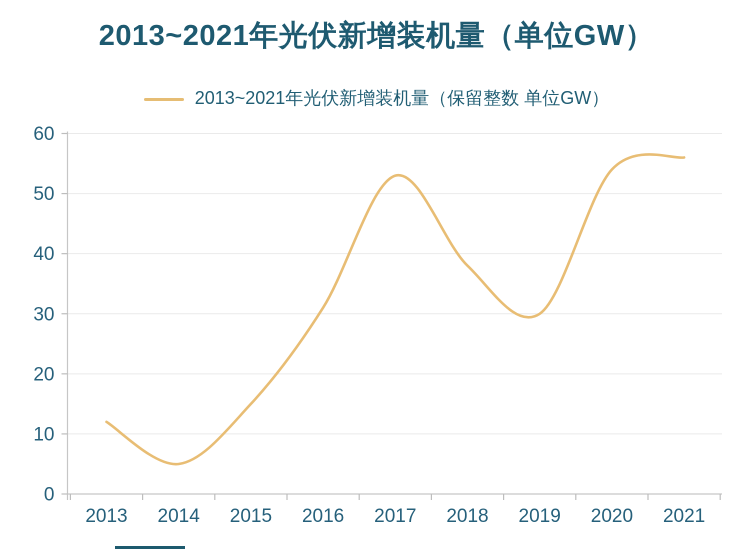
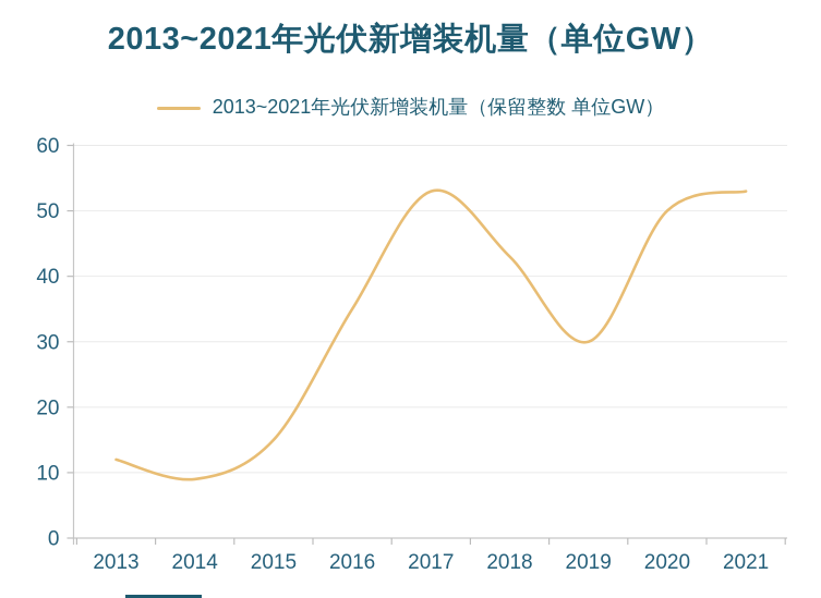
2014: 5 -> 9
2016: 31 -> 35
2018: 38 -> 43
2020: 54 -> 50
2021: 56 -> 53
